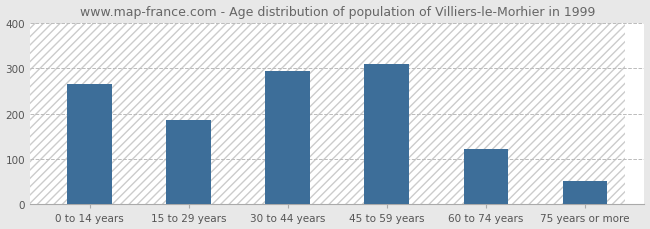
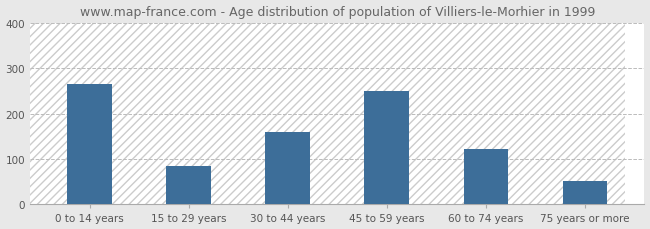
15 to 29 years: 187 -> 85
30 to 44 years: 295 -> 160
45 to 59 years: 310 -> 250
